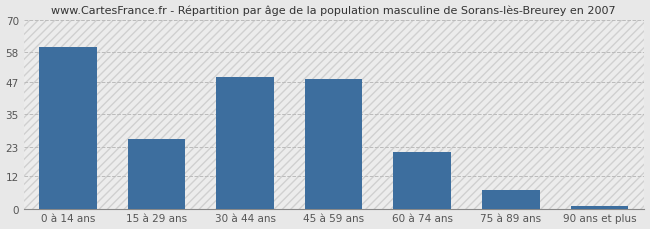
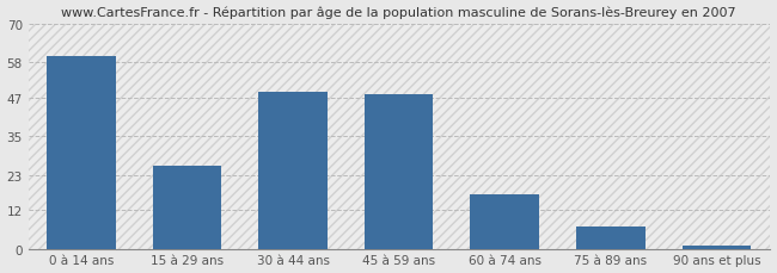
60 à 74 ans: 21 -> 17
